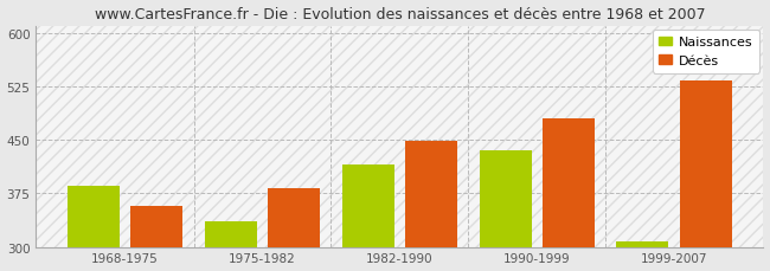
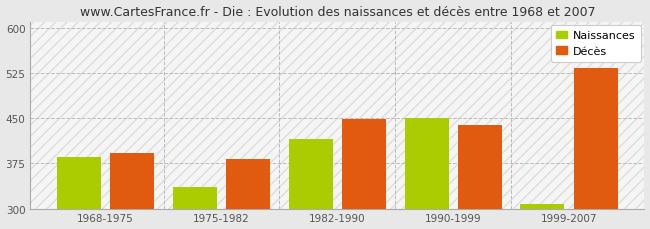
Décès/1968-1975: 358 -> 392
Naissances/1990-1999: 435 -> 450
Décès/1990-1999: 480 -> 438
